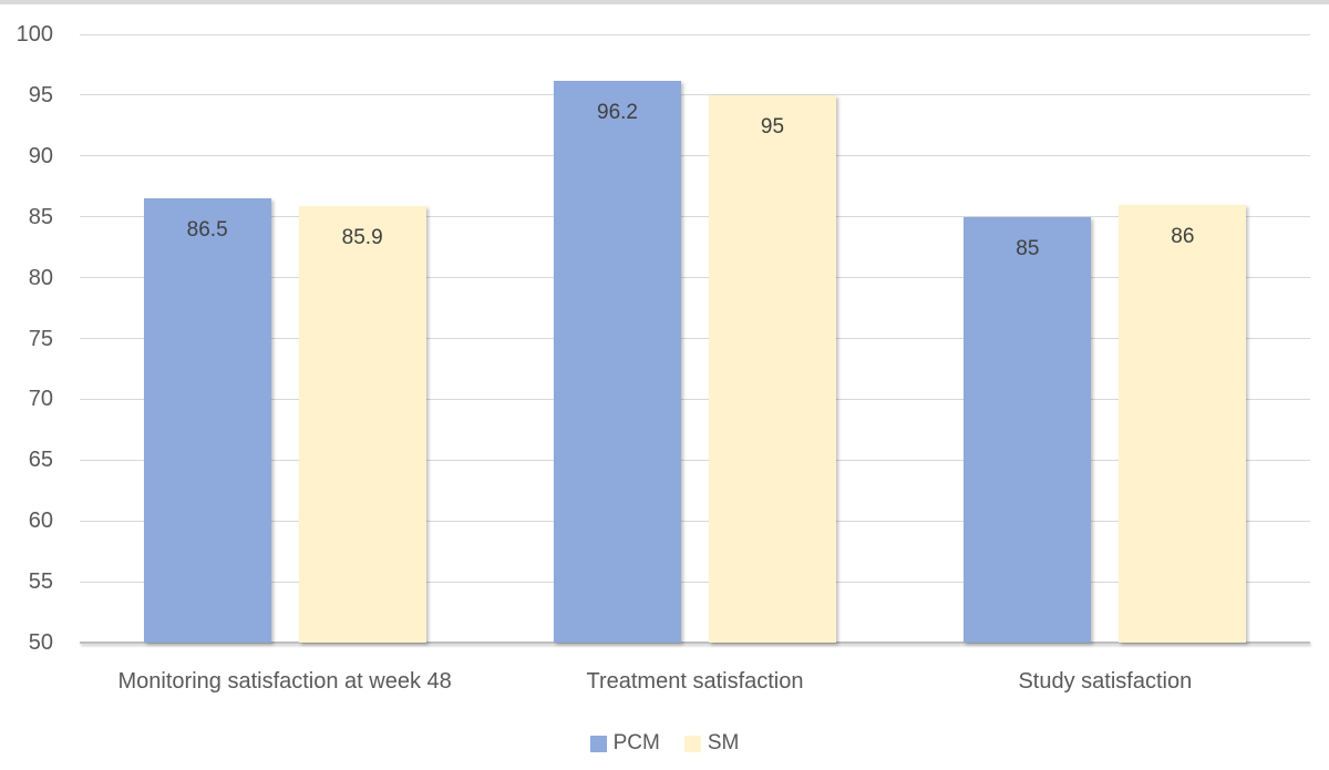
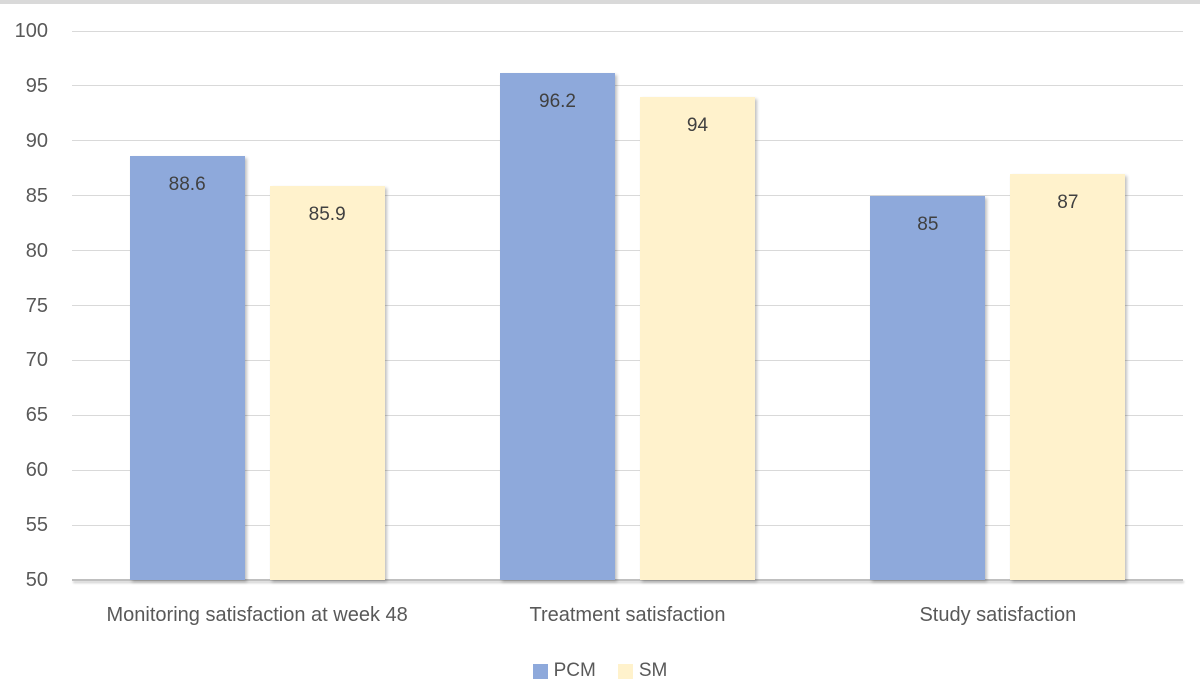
PCM/Monitoring satisfaction at week 48: 86.5 -> 88.6
SM/Treatment satisfaction: 95 -> 94
SM/Study satisfaction: 86 -> 87
